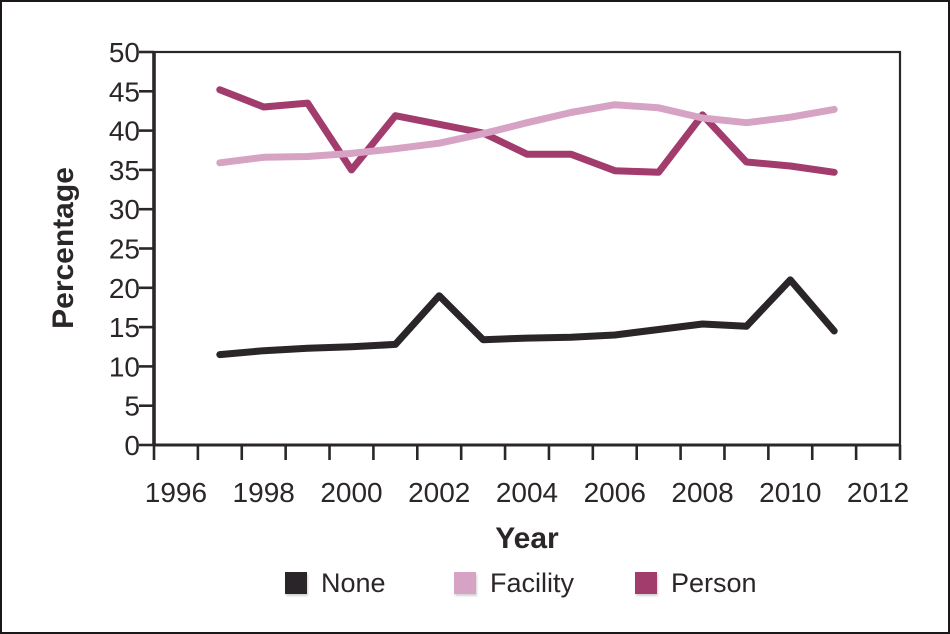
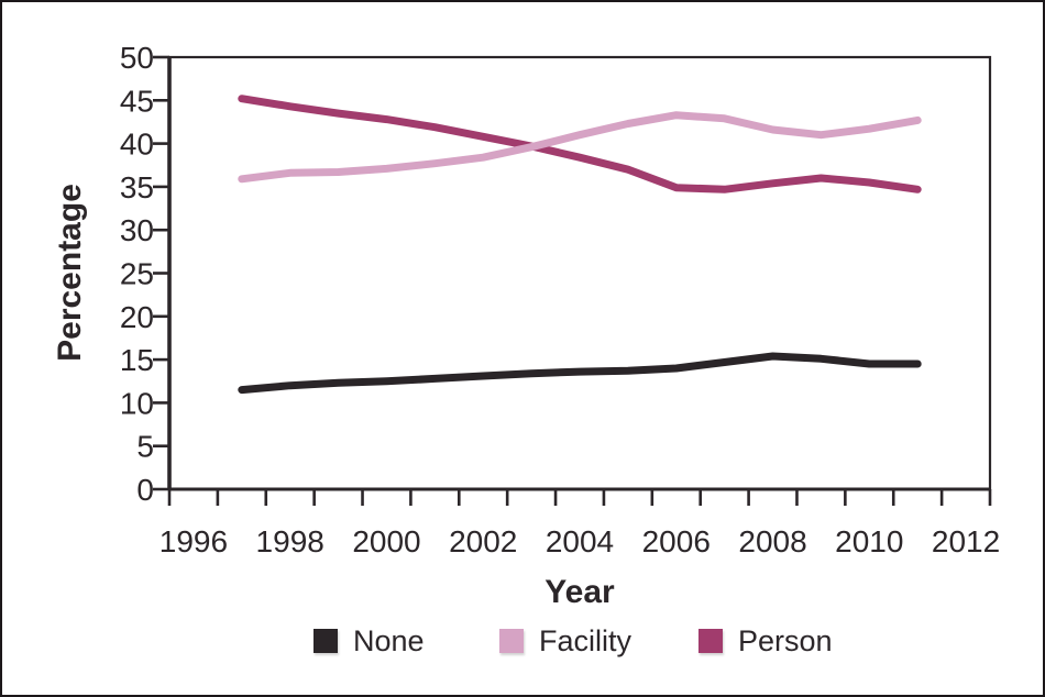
Person/1998: 43 -> 44
Person/2000: 35 -> 43
None/2002: 19 -> 13
Person/2004: 37 -> 38
Person/2008: 42 -> 35
None/2010: 21 -> 14
